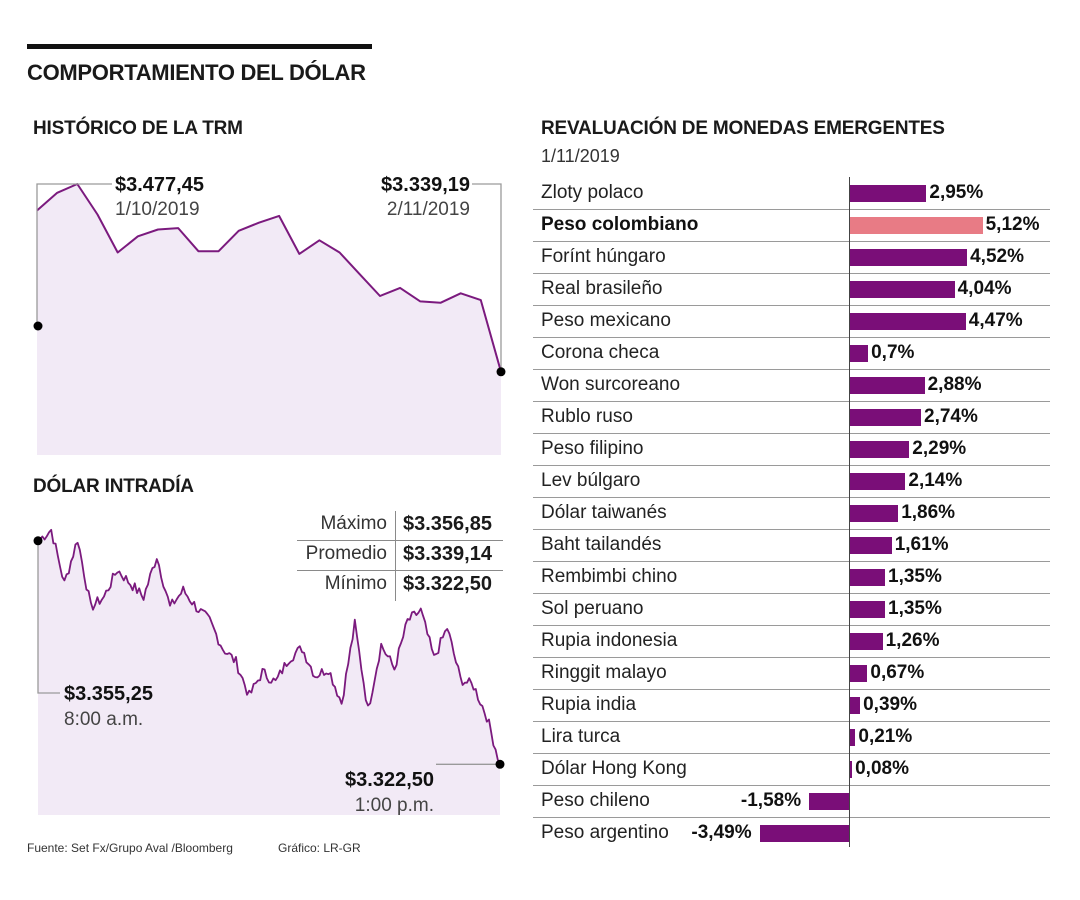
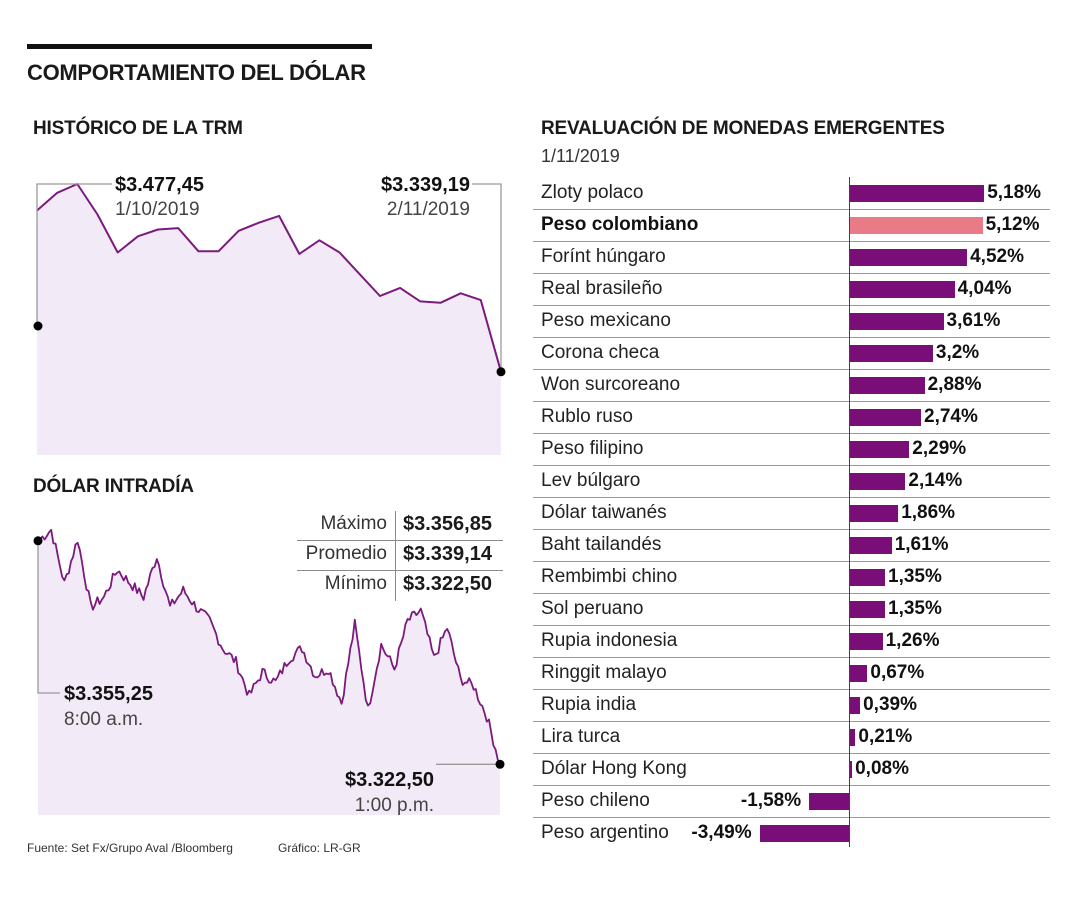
REVALUACIÓN DE MONEDAS EMERGENTES/Zloty polaco: 2,95% -> 5,18%
REVALUACIÓN DE MONEDAS EMERGENTES/Peso mexicano: 4,47% -> 3,61%
REVALUACIÓN DE MONEDAS EMERGENTES/Corona checa: 0,7% -> 3,2%
